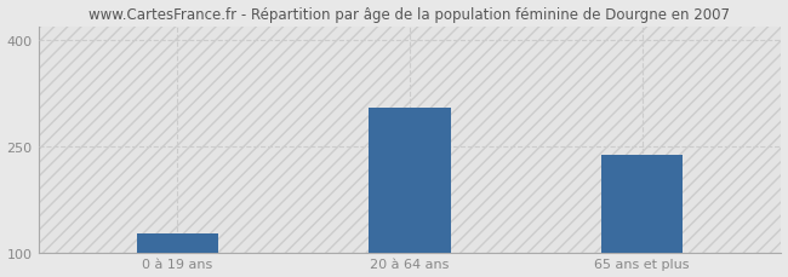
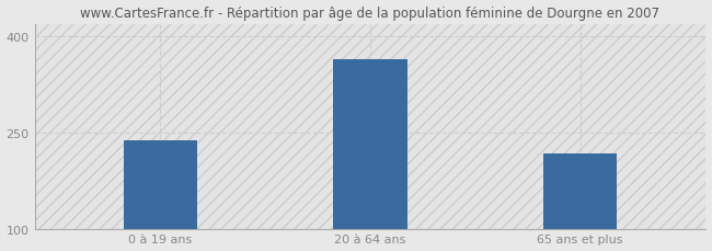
0 à 19 ans: 127 -> 238
20 à 64 ans: 305 -> 364
65 ans et plus: 238 -> 218
